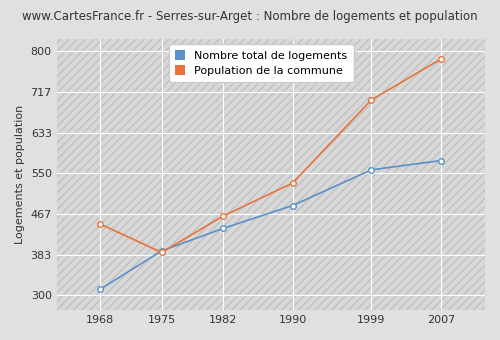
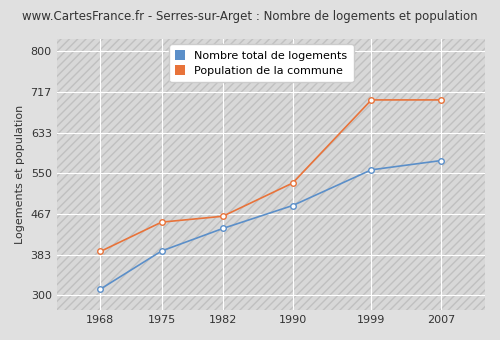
Population de la commune/1968: 446 -> 390
Population de la commune/1975: 388 -> 450
Population de la commune/2007: 784 -> 700
